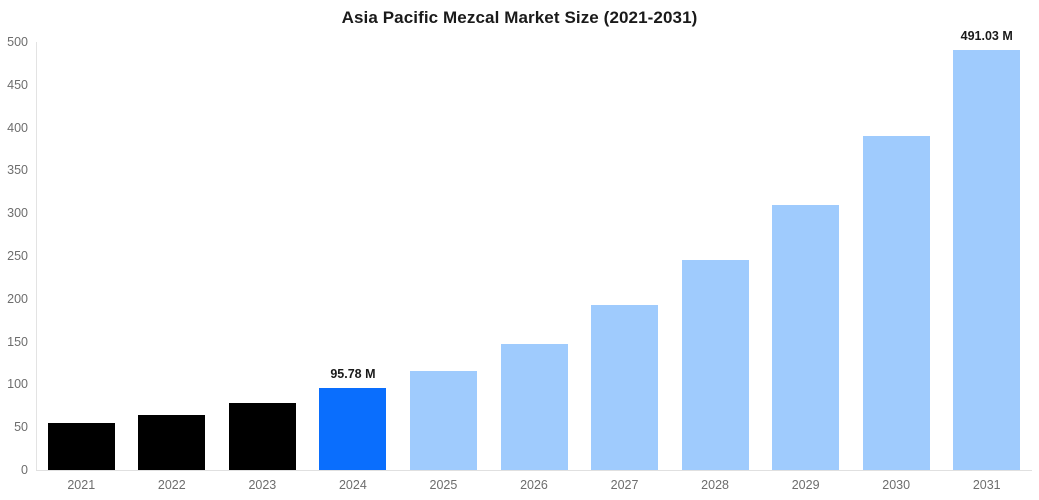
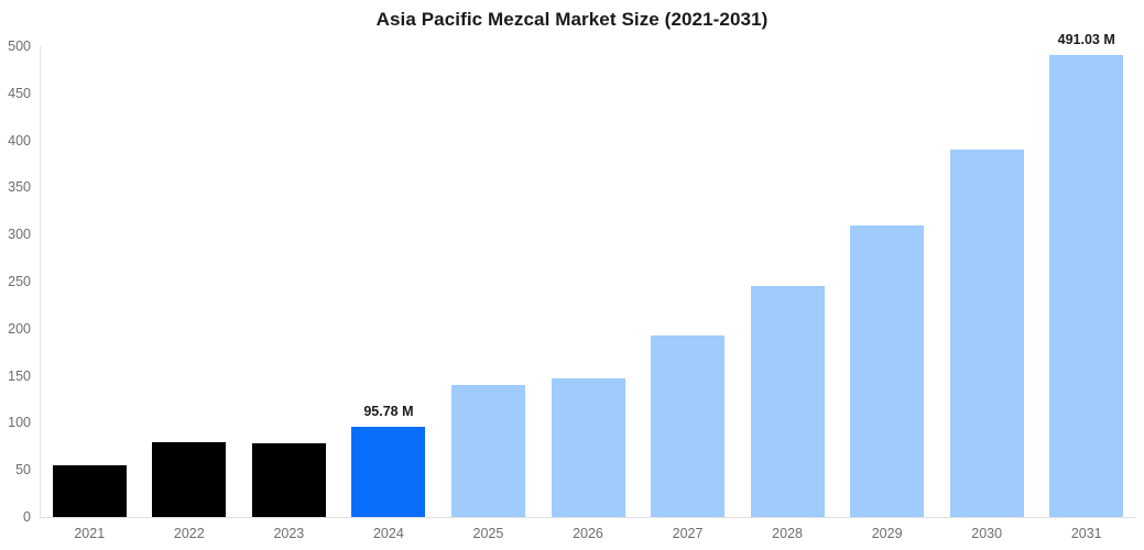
2022: 60 -> 80
2025: 120 -> 140
